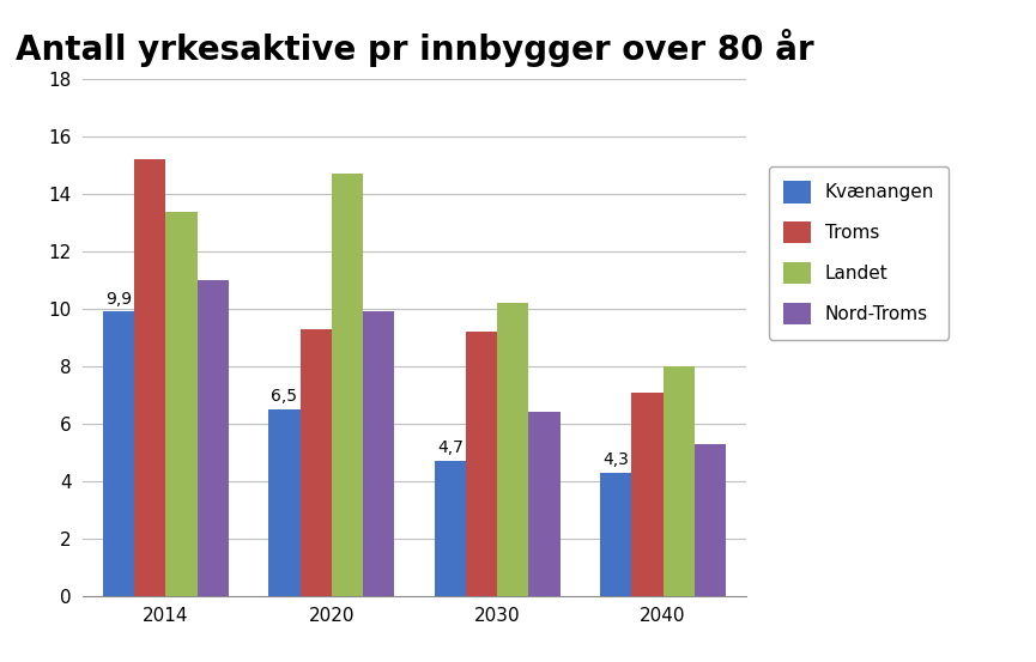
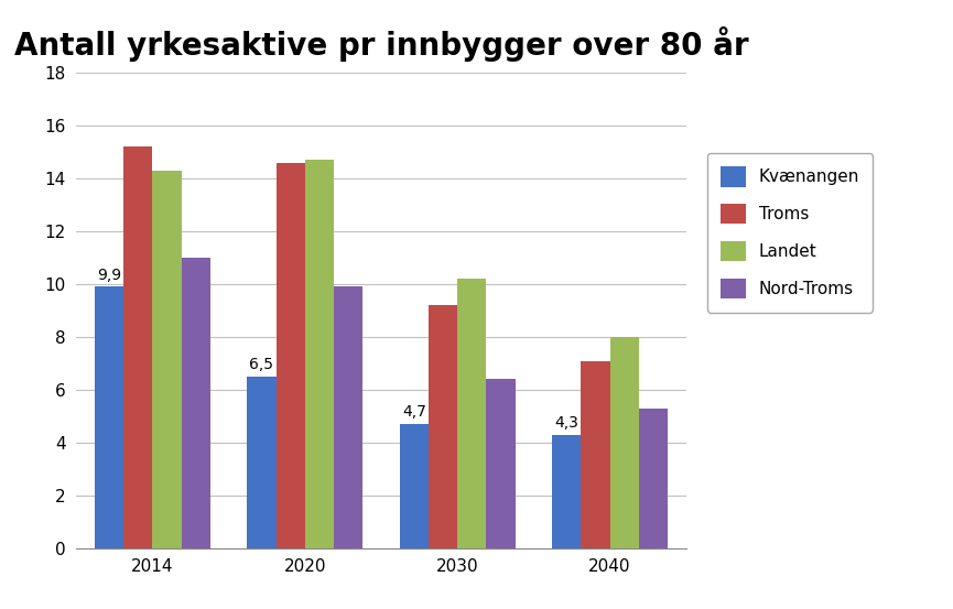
Landet/2014: 13.4 -> 14.3
Troms/2020: 9.3 -> 14.6
